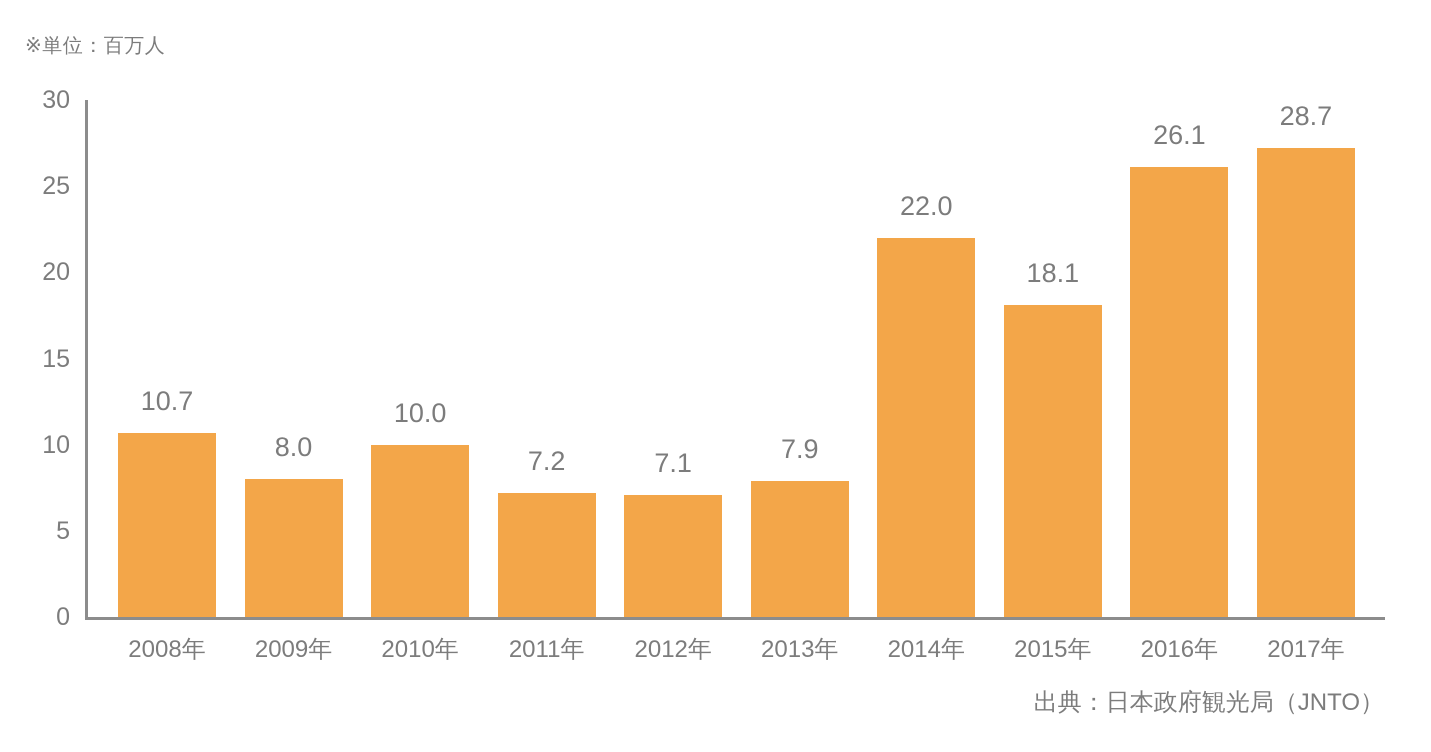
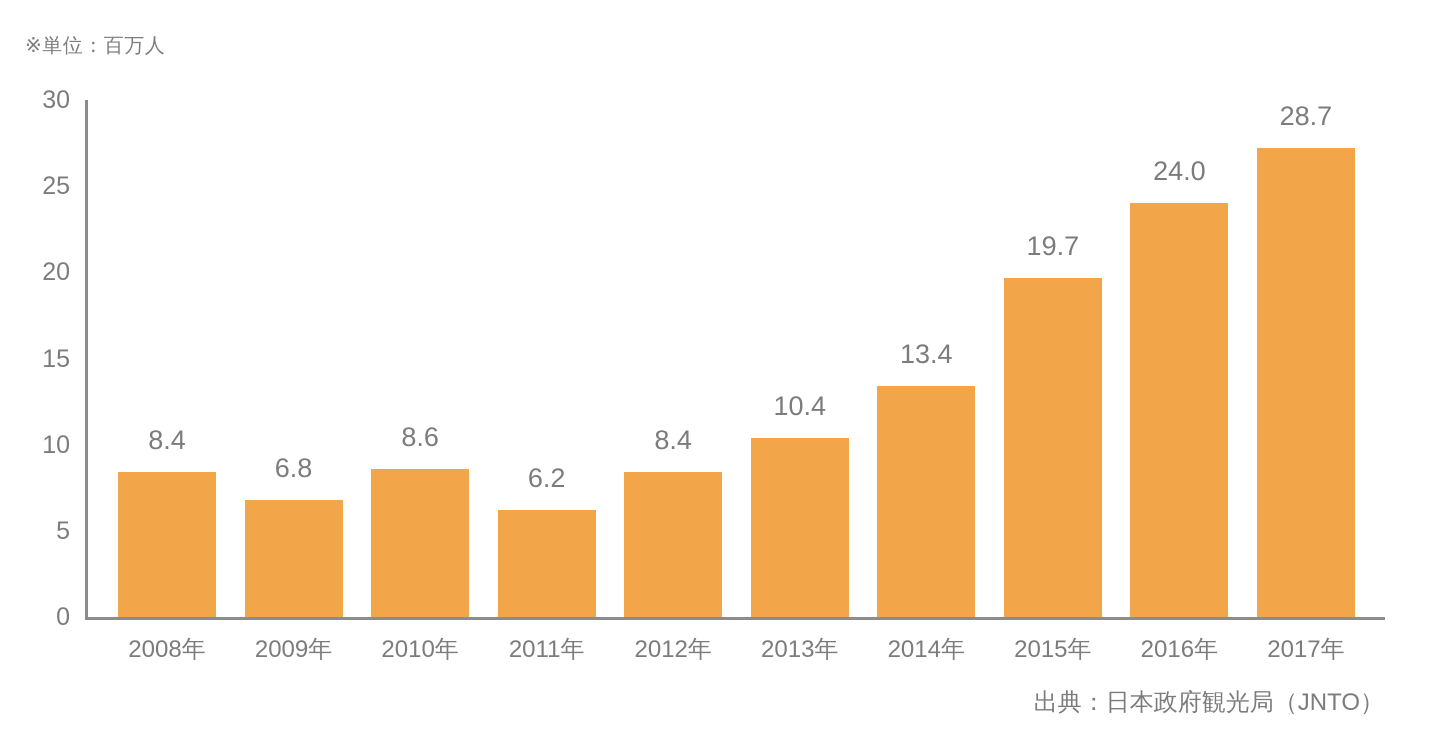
2008年: 10.7 -> 8.4
2009年: 8.0 -> 6.8
2010年: 10.0 -> 8.6
2011年: 7.2 -> 6.2
2012年: 7.1 -> 8.4
2013年: 7.9 -> 10.4
2014年: 22.0 -> 13.4
2015年: 18.1 -> 19.7
2016年: 26.1 -> 24.0
